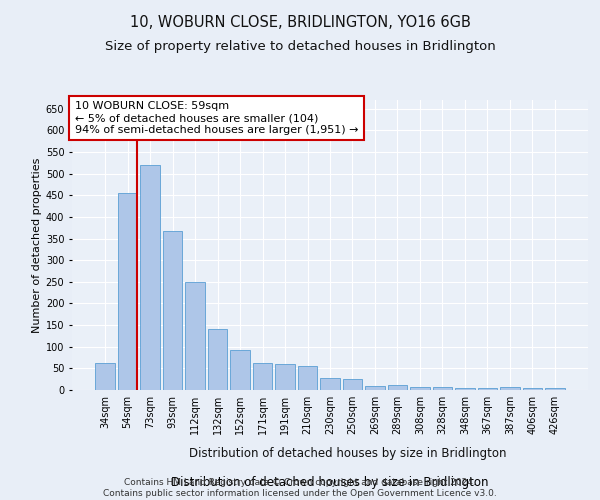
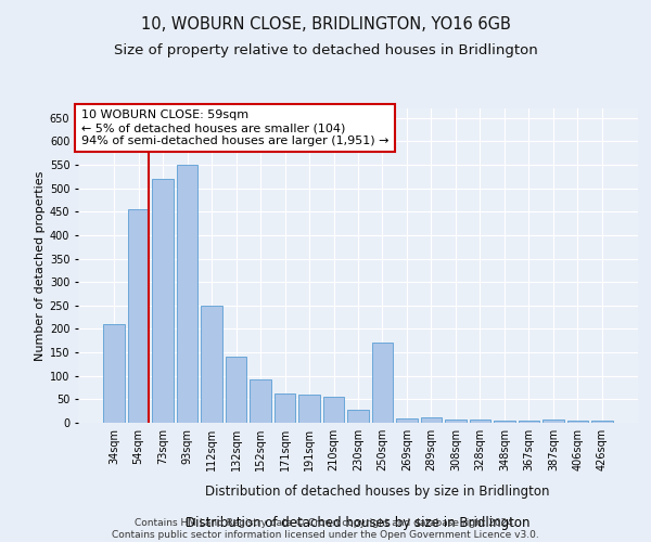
34sqm: 63 -> 210
93sqm: 368 -> 550
250sqm: 26 -> 170
